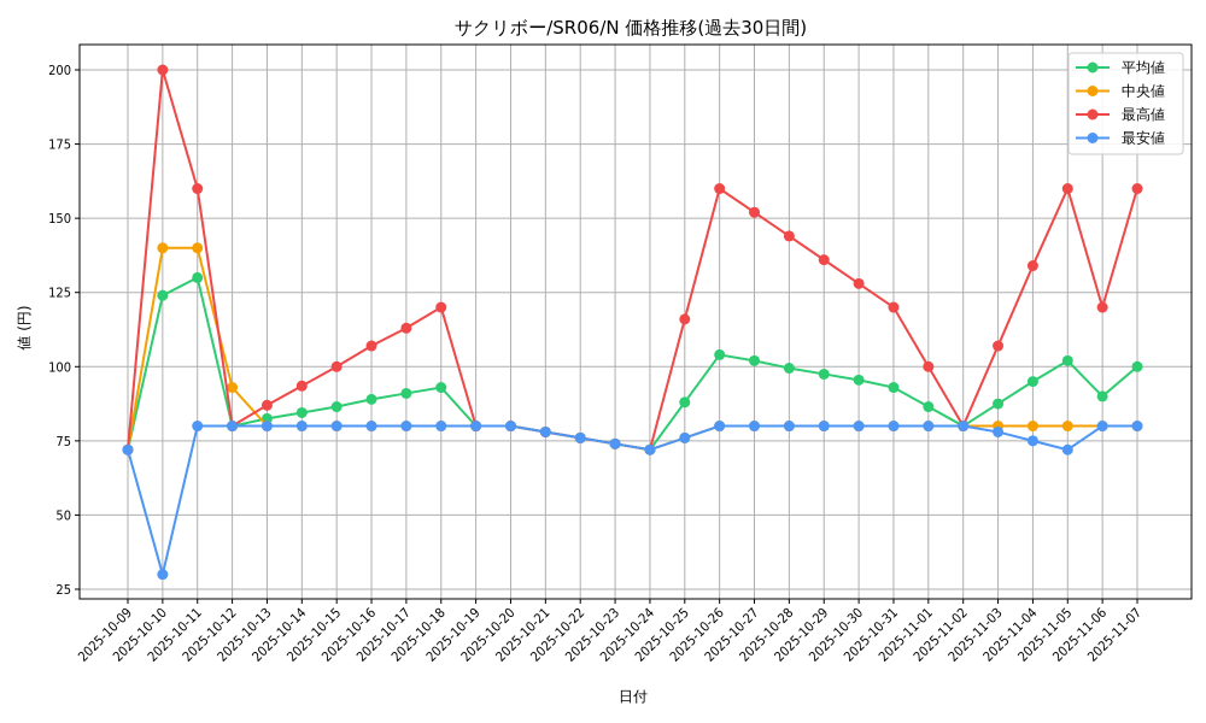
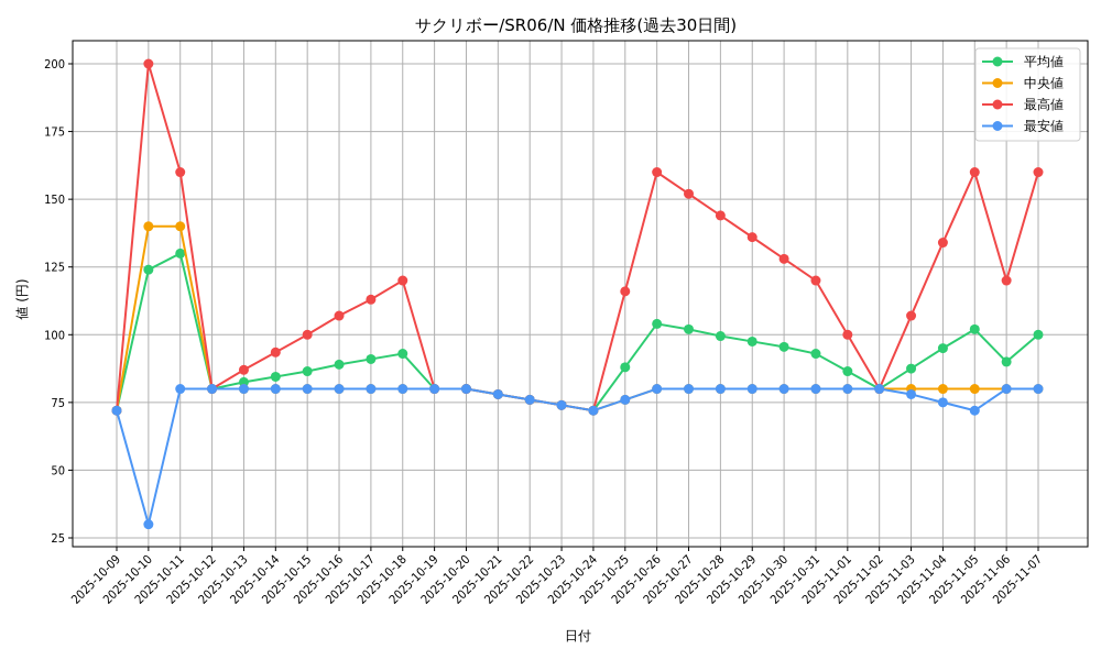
中央値/2025-10-12: 93 -> 80
